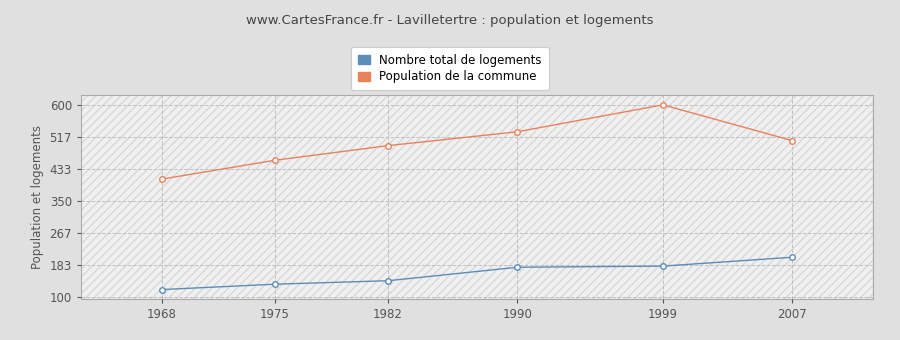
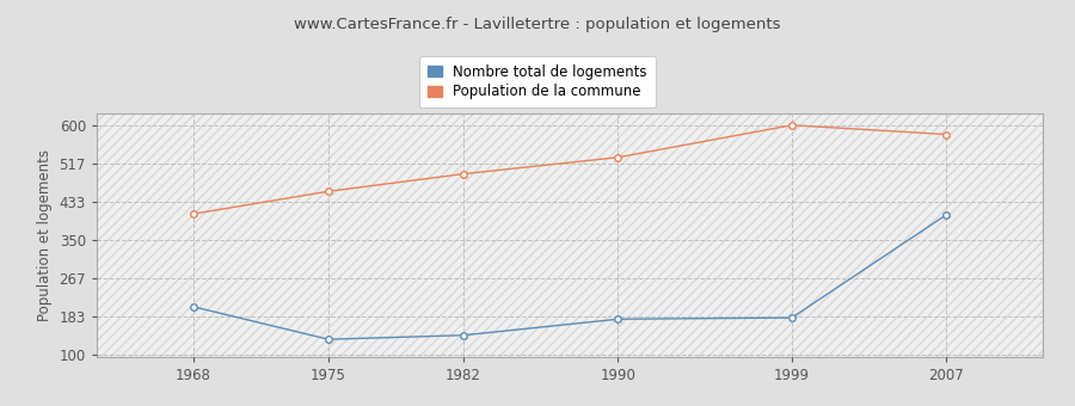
Nombre total de logements/1968: 120 -> 205
Nombre total de logements/2007: 204 -> 405
Population de la commune/2007: 507 -> 580
